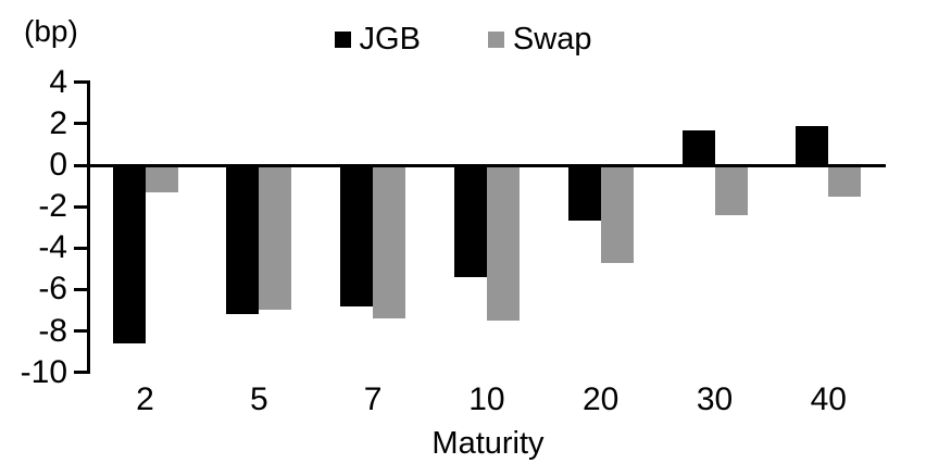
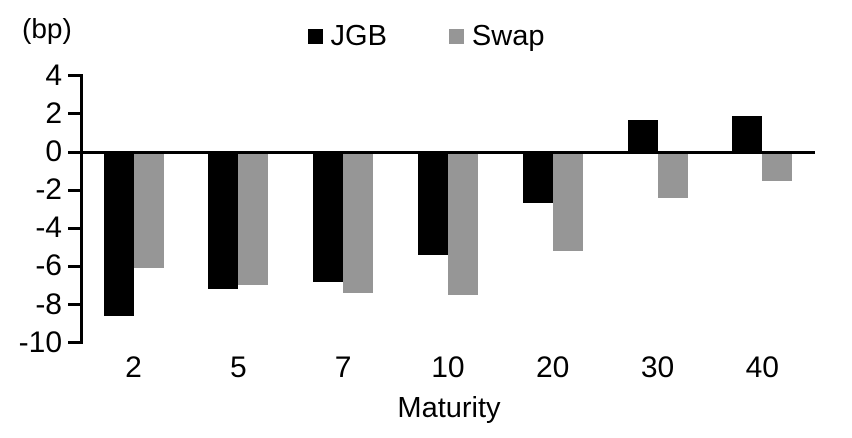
Swap/2: -1.3 -> -6.1
Swap/20: -4.7 -> -5.2
